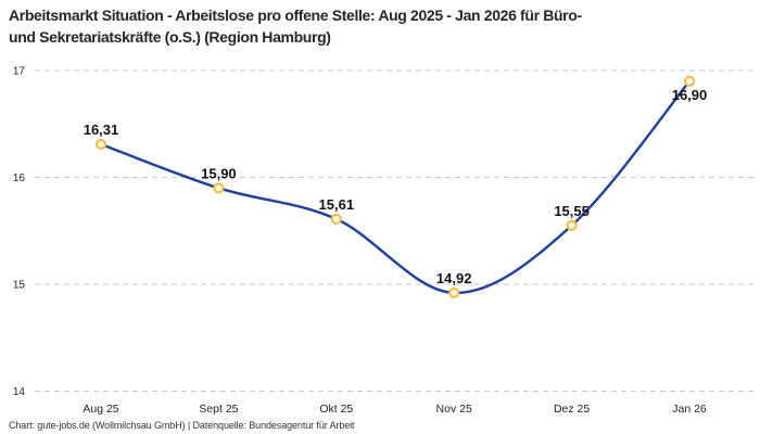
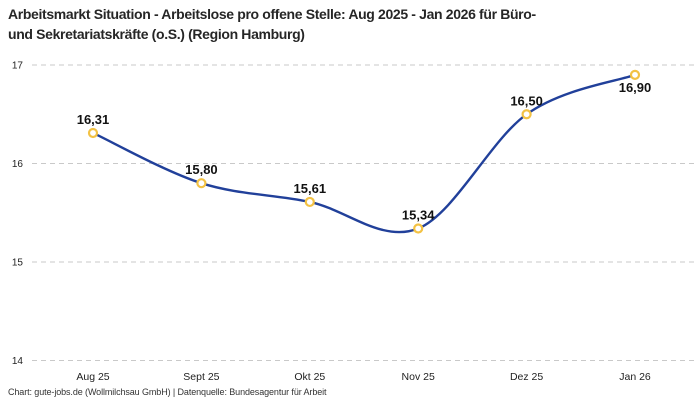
Sept 25: 15,90 -> 15,80
Nov 25: 14,92 -> 15,34
Dez 25: 15,55 -> 16,50
